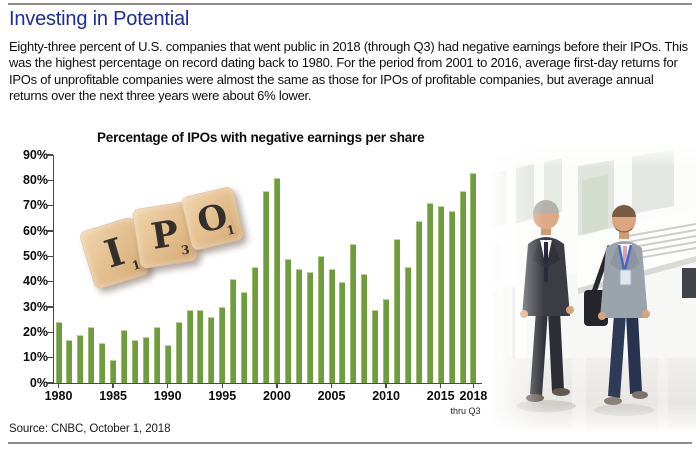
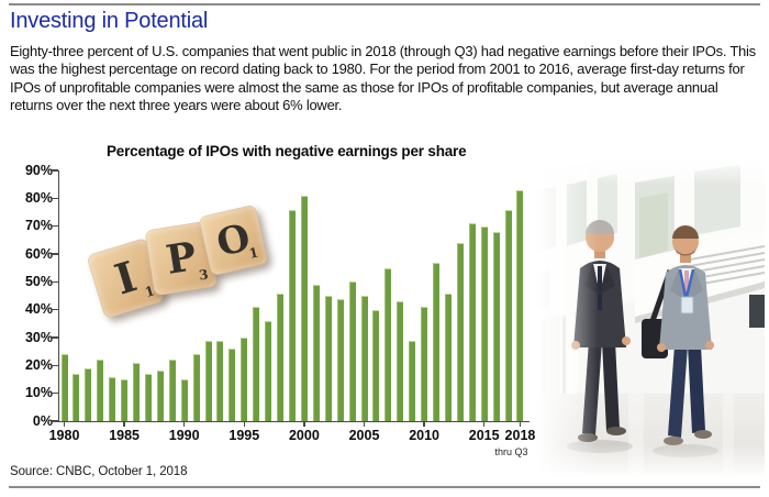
1985: 9% -> 15%
2010: 33% -> 41%
